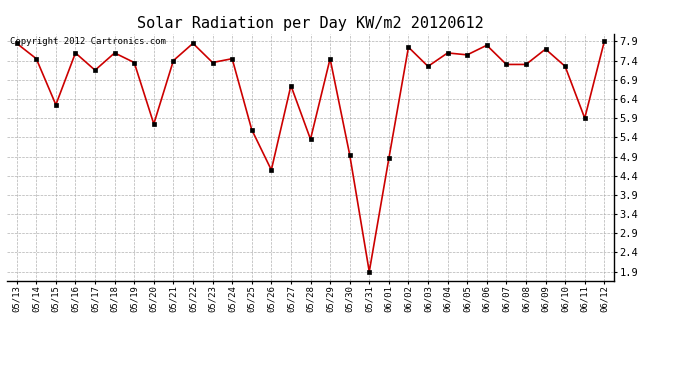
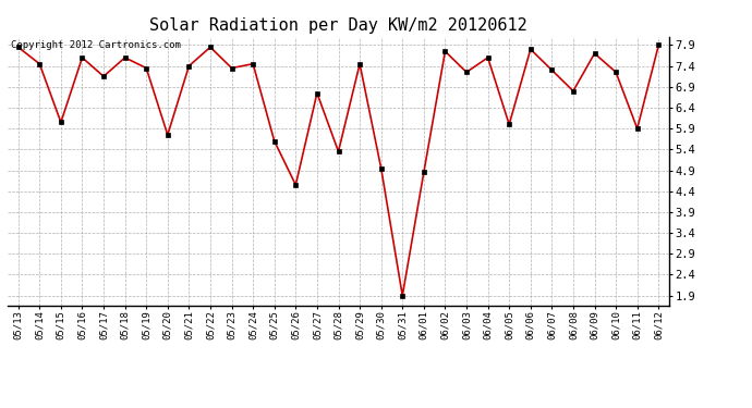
05/15: 6.25 -> 6.05
06/05: 7.55 -> 6.00
06/08: 7.30 -> 6.80
